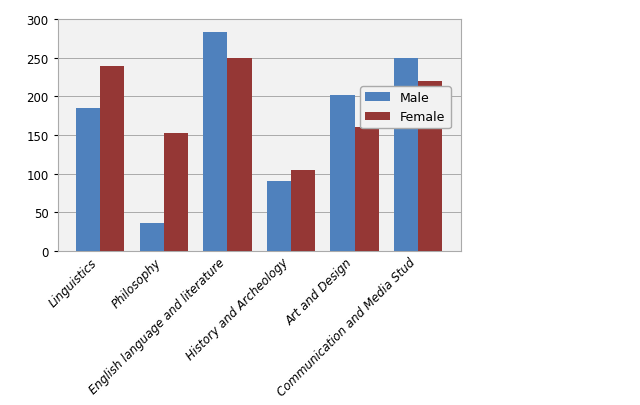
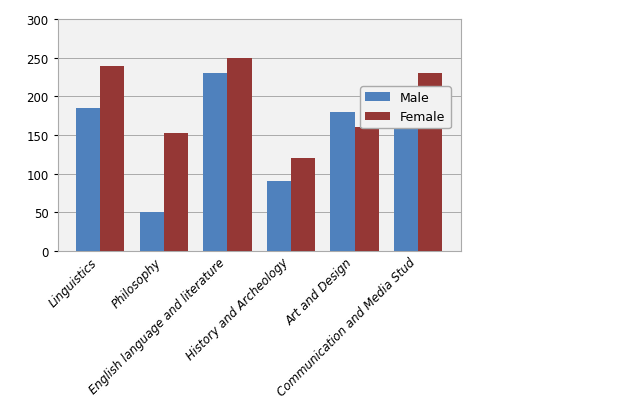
Male/Philosophy: 36 -> 50
Male/English language and literature: 284 -> 230
Female/History and Archeology: 104 -> 120
Male/Art and Design: 202 -> 180
Male/Communication and Media Stud: 250 -> 210
Female/Communication and Media Stud: 220 -> 230
